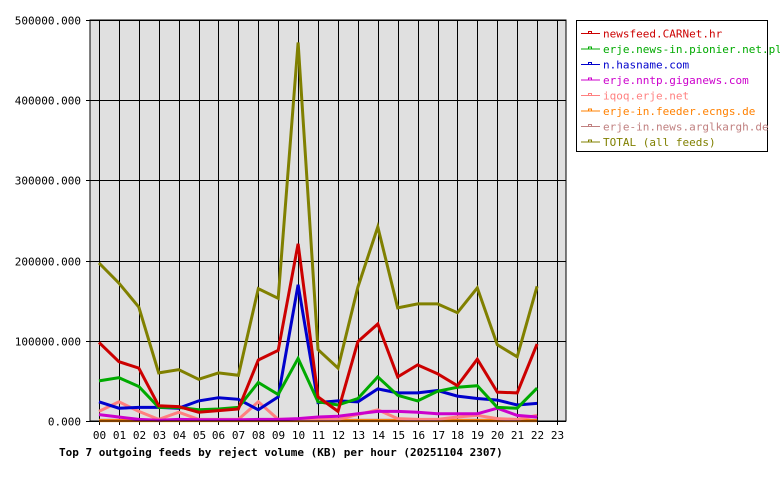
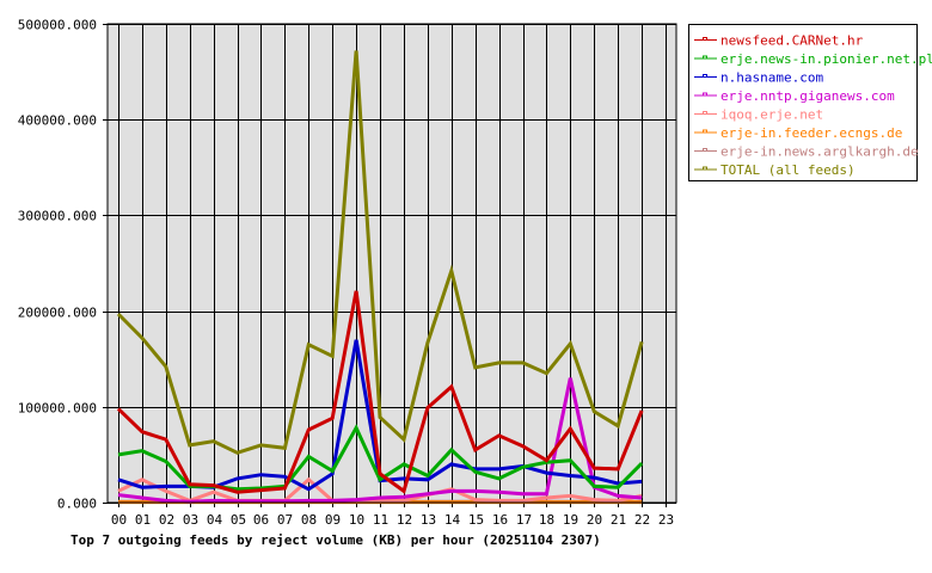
erje.news-in.pionier.net.pl/12: 20000 -> 40000
erje.nntp.giganews.com/19: 10000 -> 130000
